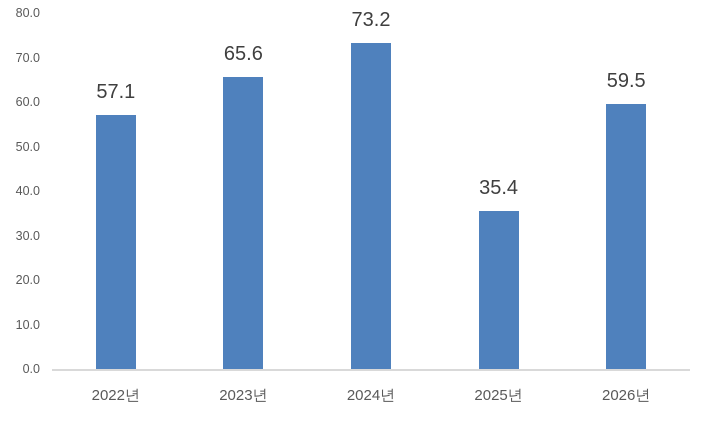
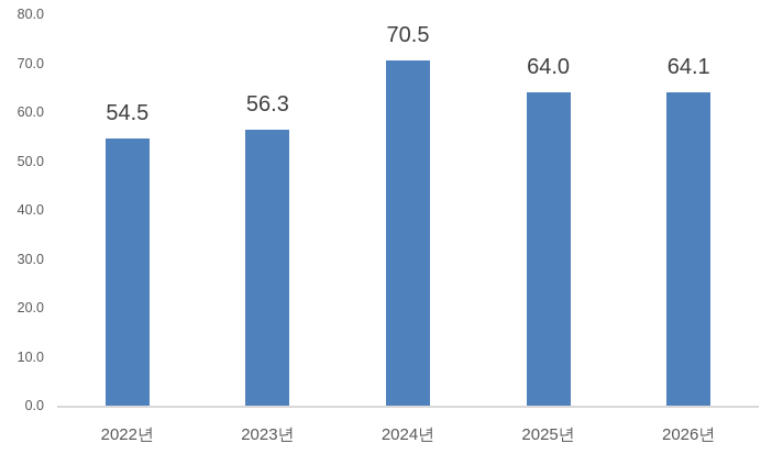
2022년: 57.1 -> 54.5
2023년: 65.6 -> 56.3
2024년: 73.2 -> 70.5
2025년: 35.4 -> 64.0
2026년: 59.5 -> 64.1
